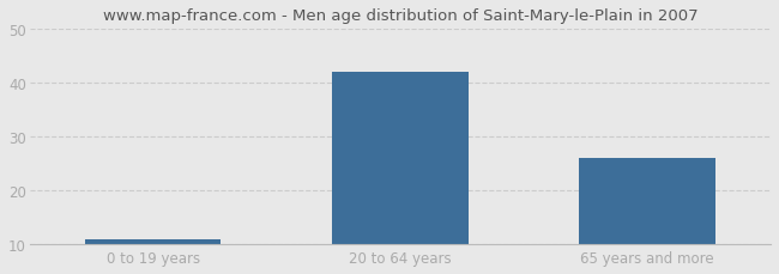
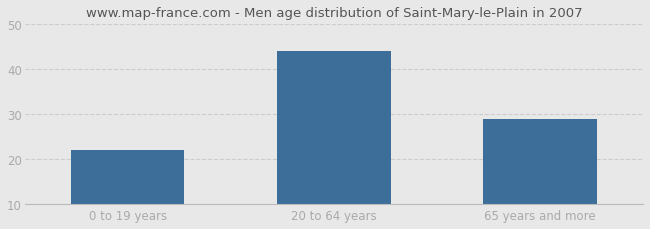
0 to 19 years: 11 -> 22
20 to 64 years: 42 -> 44
65 years and more: 26 -> 29
